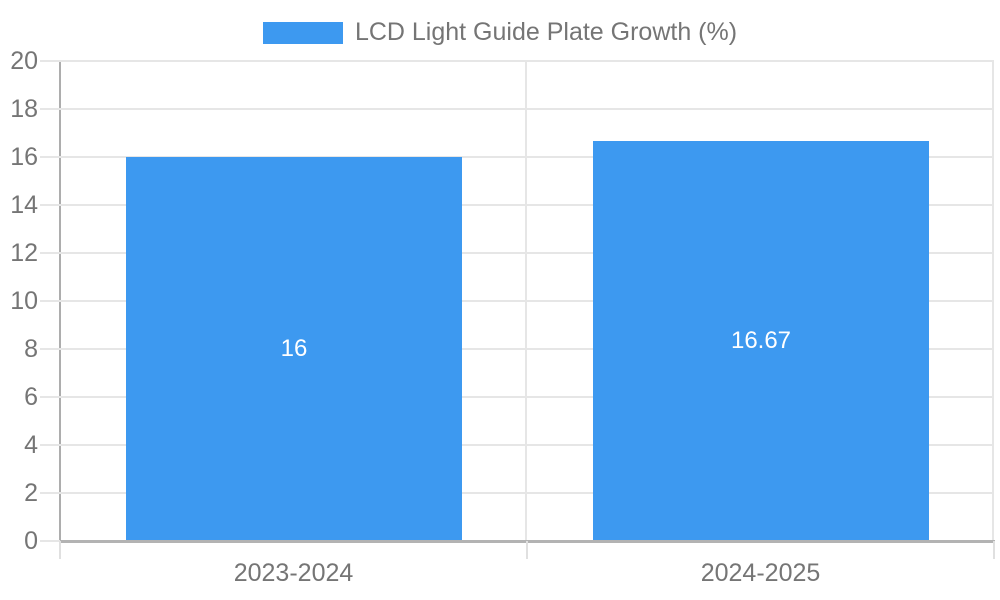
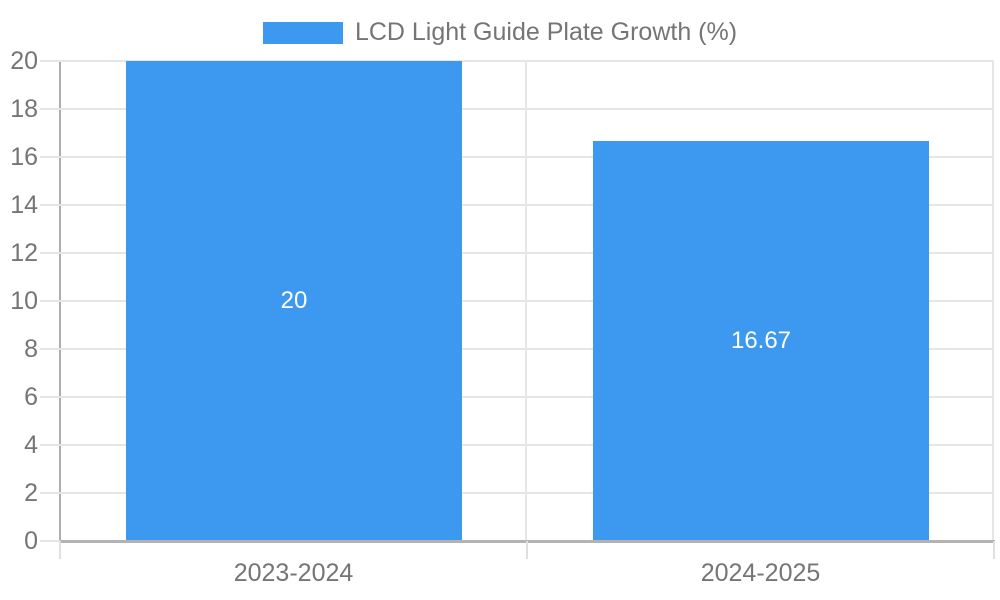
2023-2024: 16 -> 20
